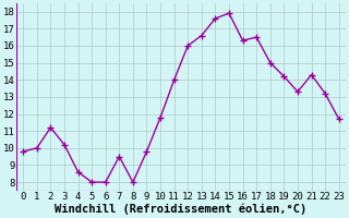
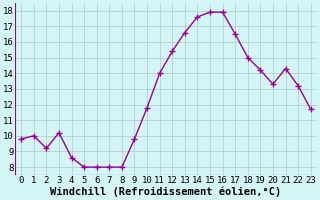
2: 11.2 -> 9.2
7: 9.5 -> 8.0
12: 16.0 -> 15.4
16: 16.3 -> 17.9
